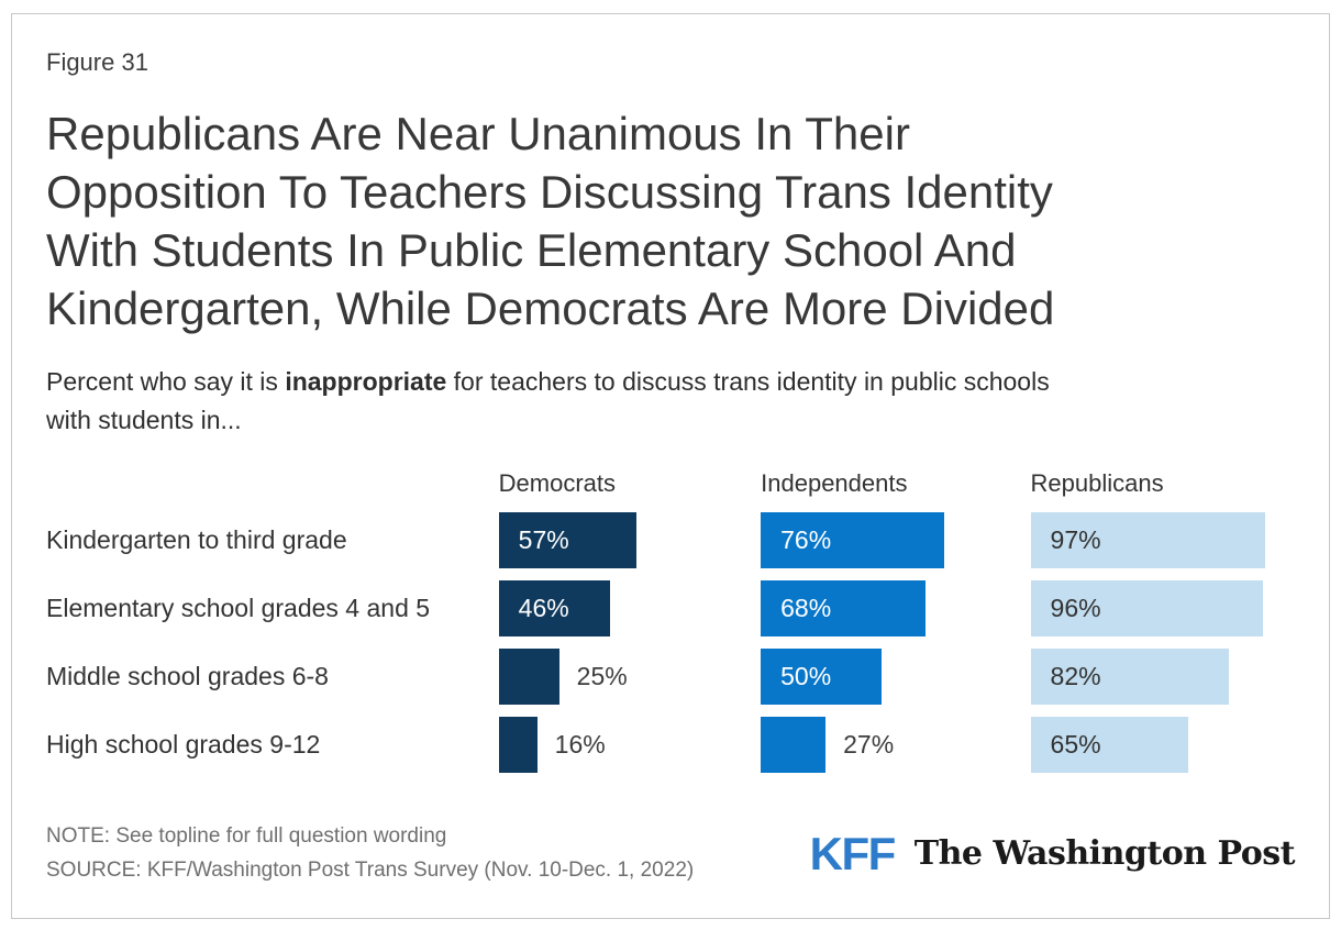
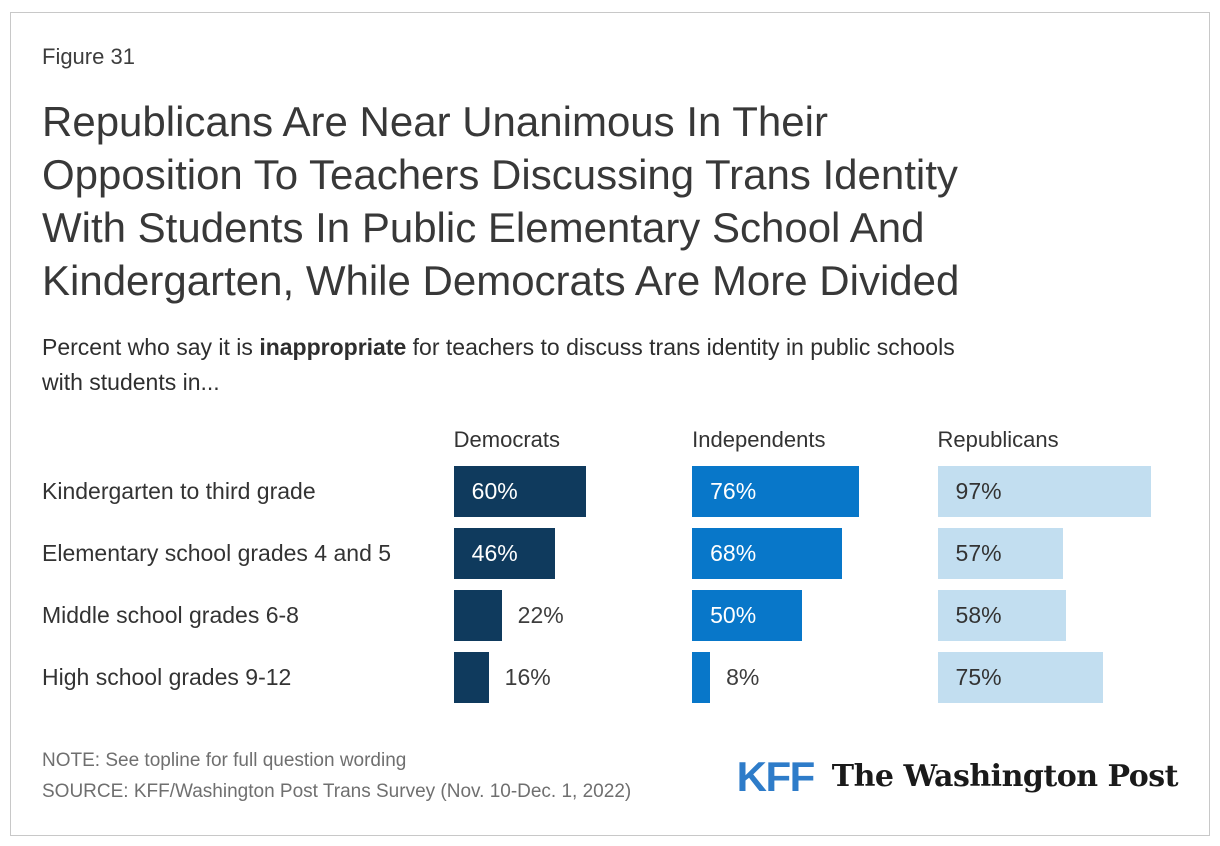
Democrats/Kindergarten to third grade: 57% -> 60%
Republicans/Elementary school grades 4 and 5: 96% -> 57%
Democrats/Middle school grades 6-8: 25% -> 22%
Republicans/Middle school grades 6-8: 82% -> 58%
Independents/High school grades 9-12: 27% -> 8%
Republicans/High school grades 9-12: 65% -> 75%
